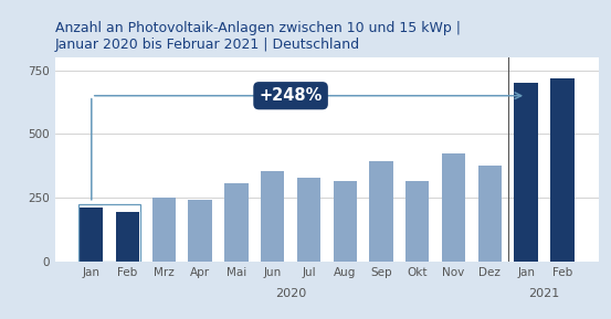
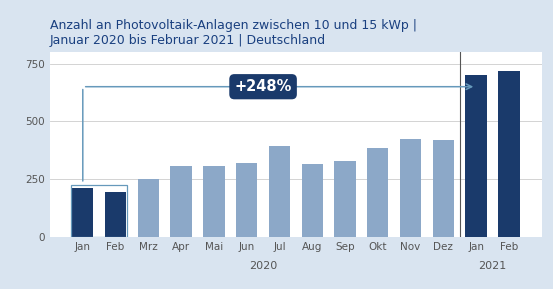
Apr: 240 -> 308
Jun: 355 -> 320
Jul: 330 -> 395
Sep: 395 -> 328
Okt: 315 -> 385
Dez: 375 -> 420
